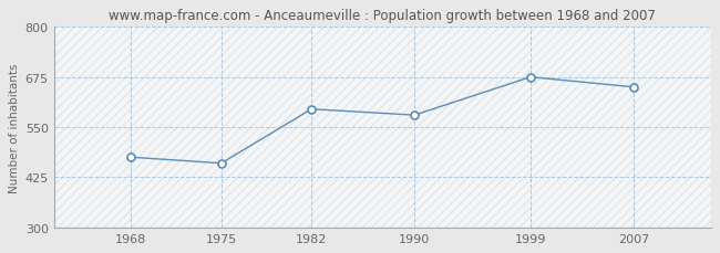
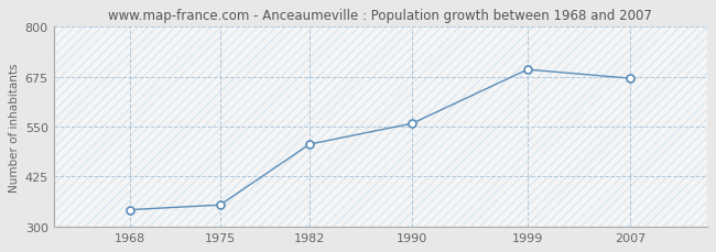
1968: 475 -> 342
1975: 460 -> 354
1982: 595 -> 506
1990: 580 -> 558
1999: 675 -> 693
2007: 650 -> 671
